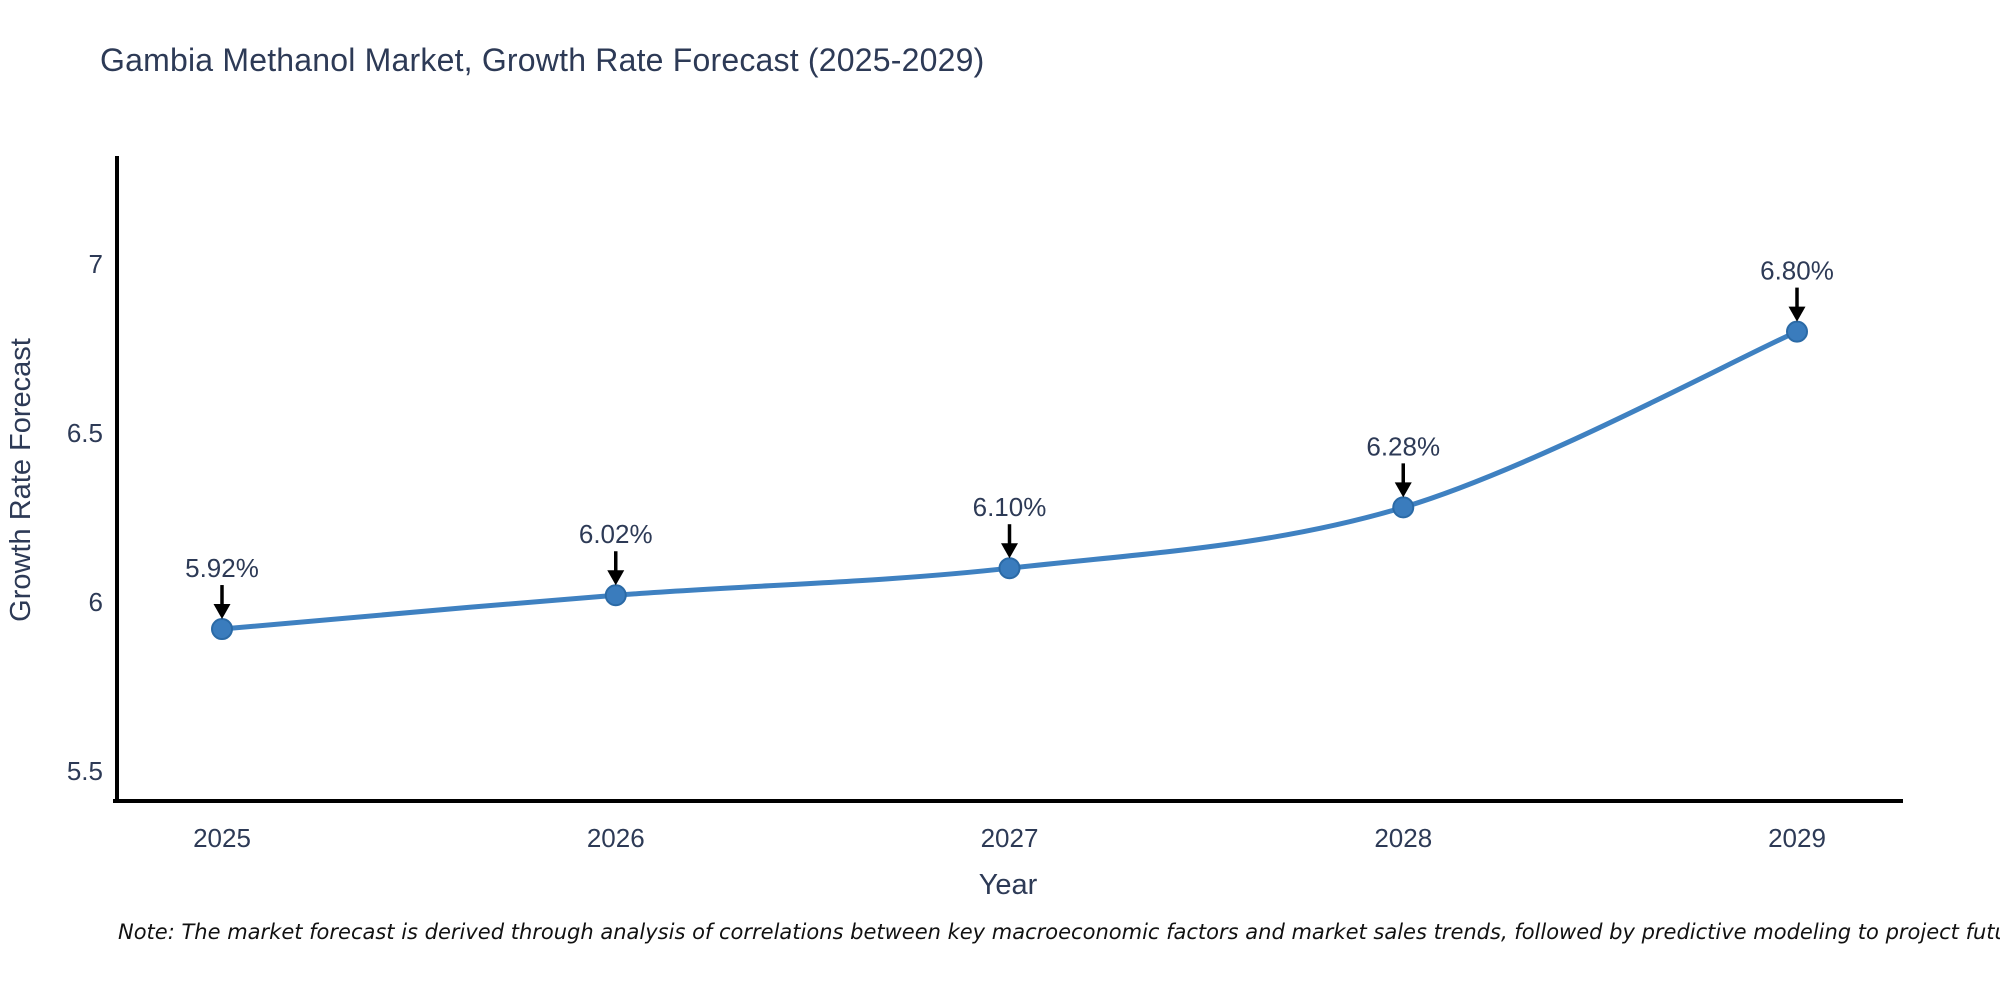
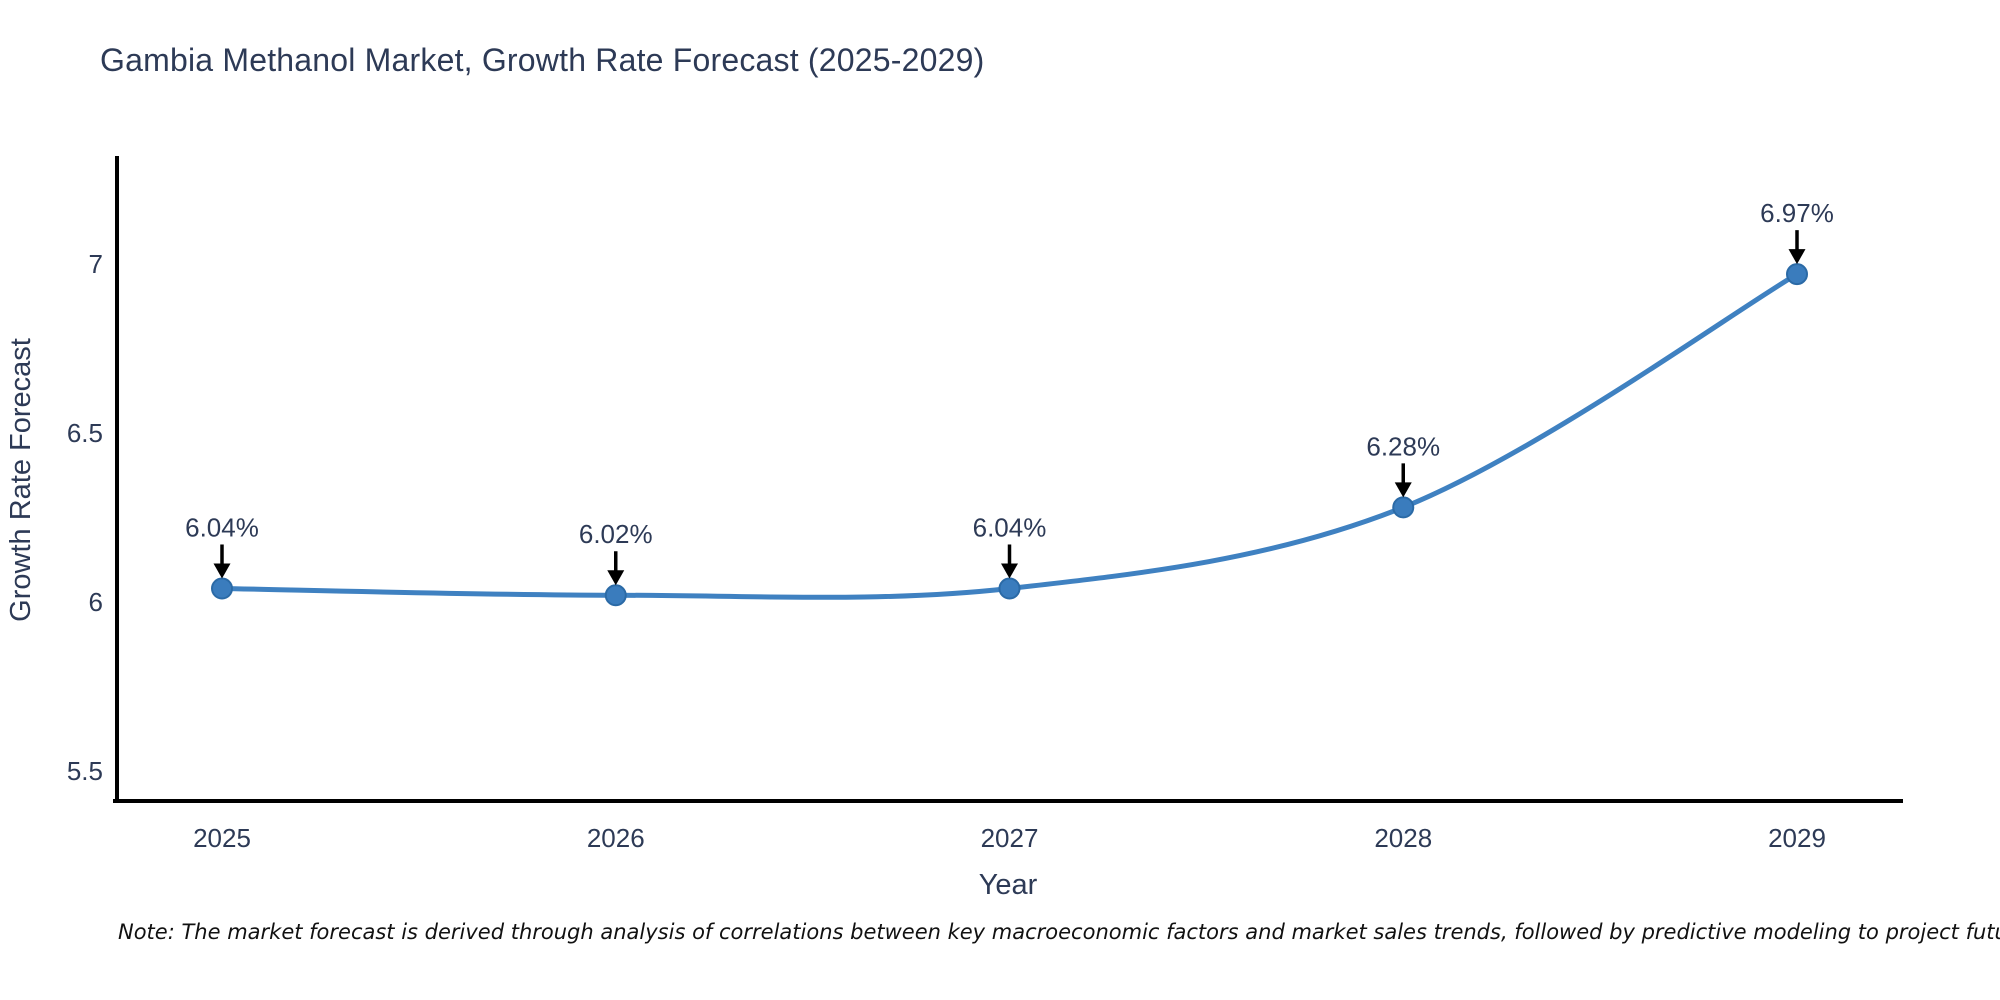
2025: 5.92% -> 6.04%
2027: 6.10% -> 6.04%
2029: 6.80% -> 6.97%
